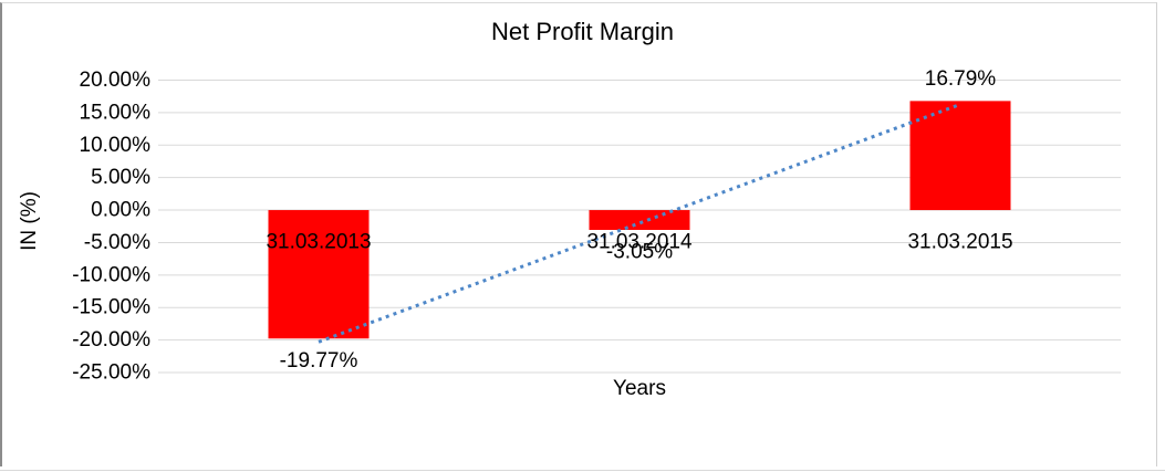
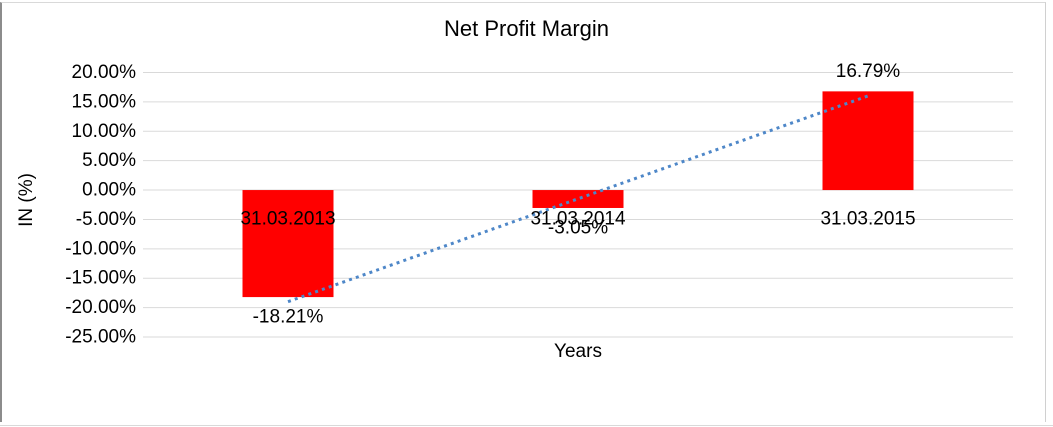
31.03.2013: -19.77% -> -18.21%
